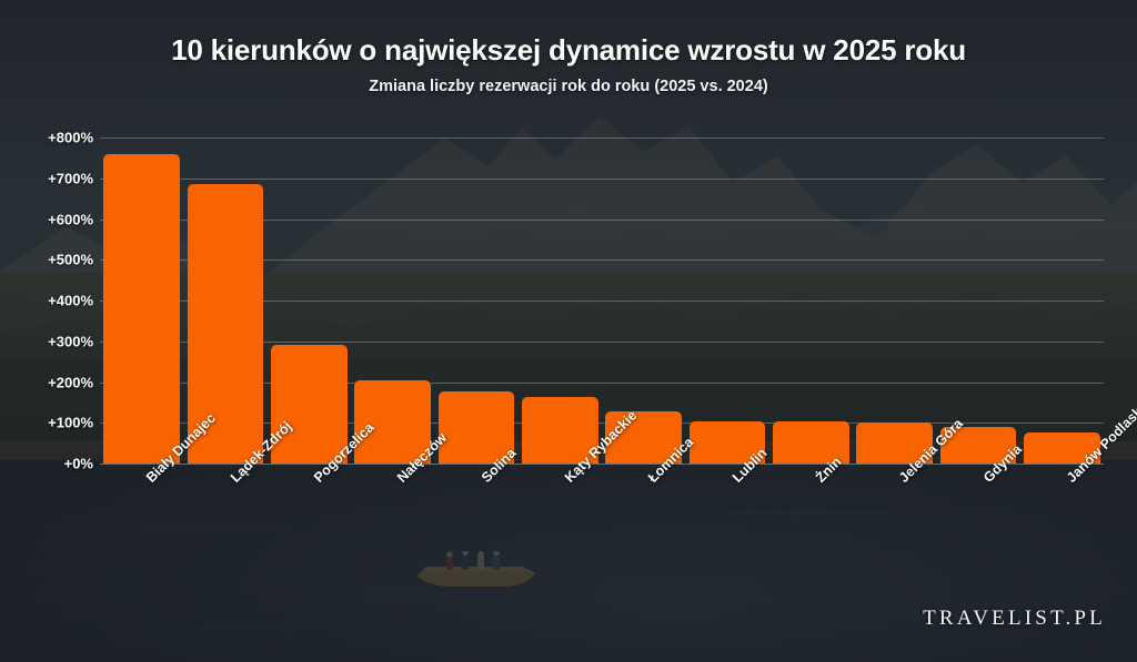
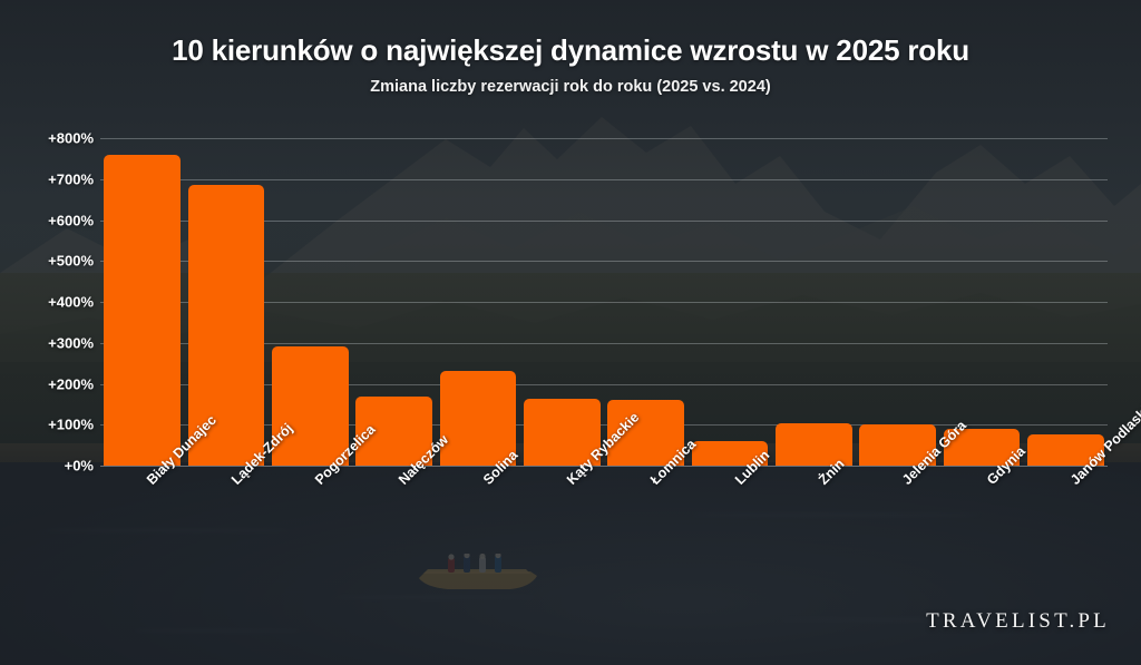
Nałęczów: 200% -> 170%
Solina: 180% -> 230%
Łomnica: 130% -> 160%
Lublin: 100% -> 60%
